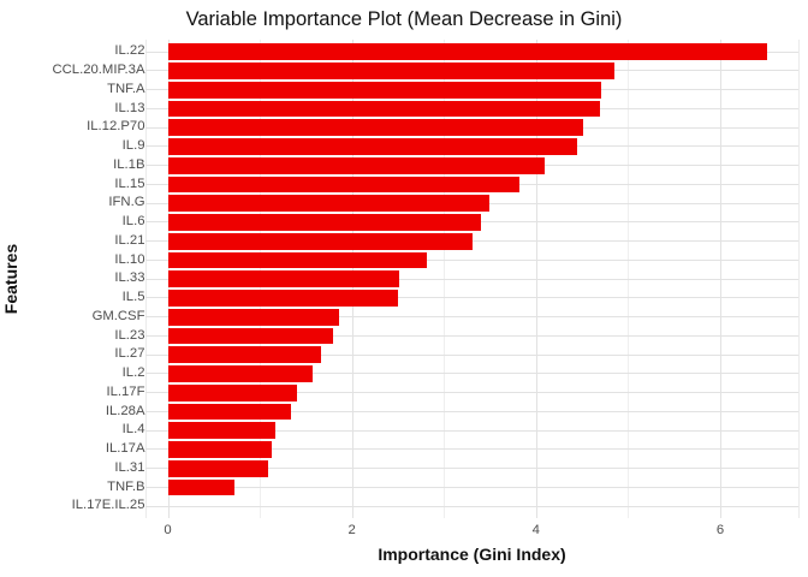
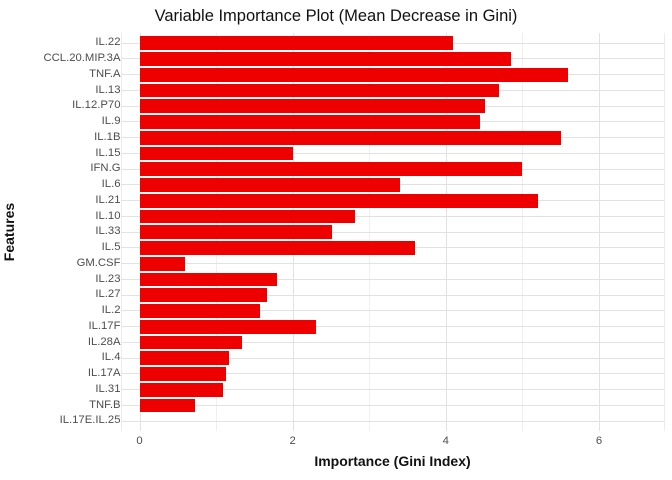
IL.22: 6.5 -> 4.1
TNF.A: 4.7 -> 5.6
IL.1B: 4.1 -> 5.5
IL.15: 3.8 -> 2.0
IFN.G: 3.5 -> 5.0
IL.21: 3.3 -> 5.2
IL.5: 2.5 -> 3.6
GM.CSF: 1.9 -> 0.6
IL.17F: 1.4 -> 2.3
